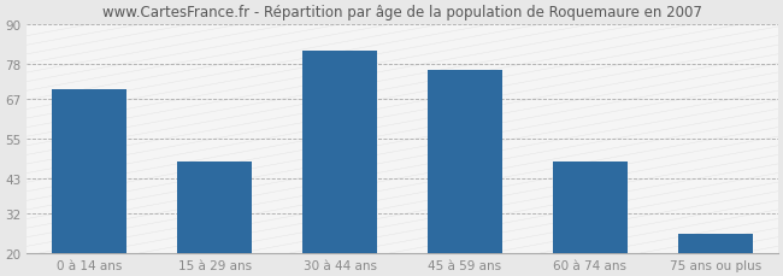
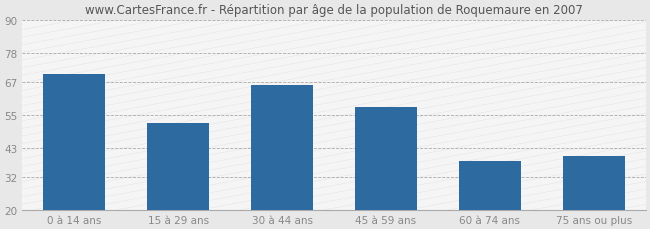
15 à 29 ans: 48 -> 52
30 à 44 ans: 82 -> 66
45 à 59 ans: 76 -> 58
60 à 74 ans: 48 -> 38
75 ans ou plus: 26 -> 40
